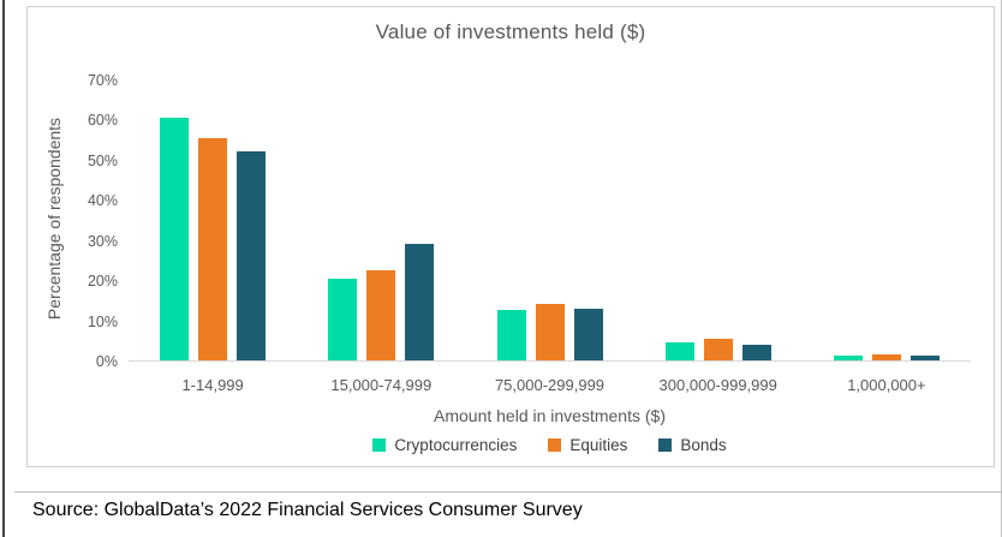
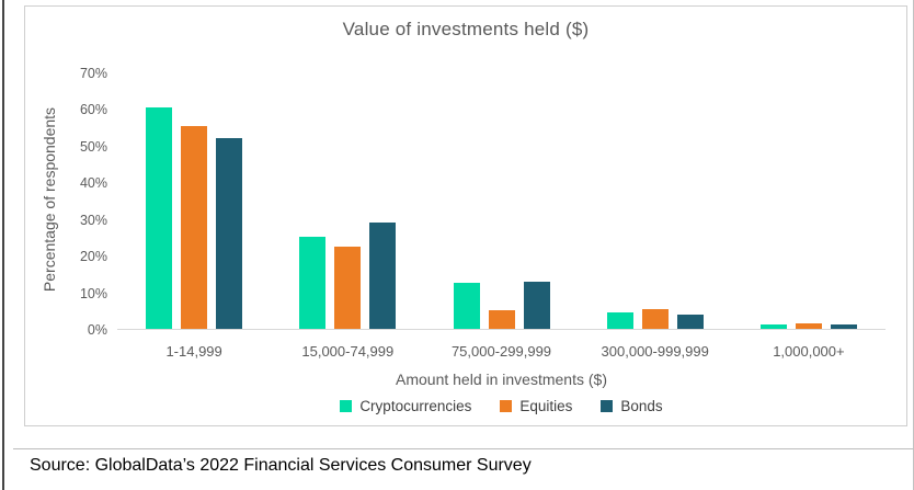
Cryptocurrencies/15,000-74,999: 20% -> 25%
Equities/75,000-299,999: 14% -> 5%
